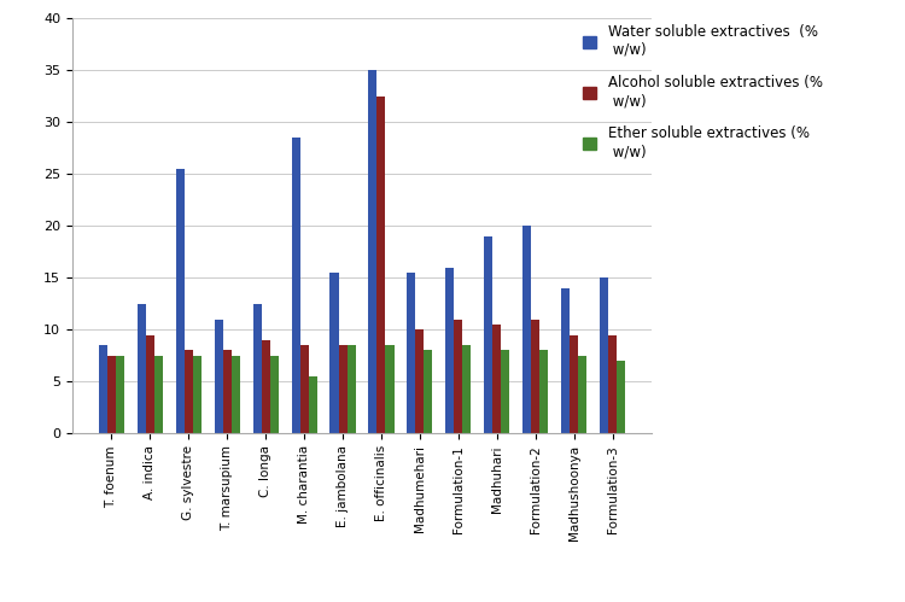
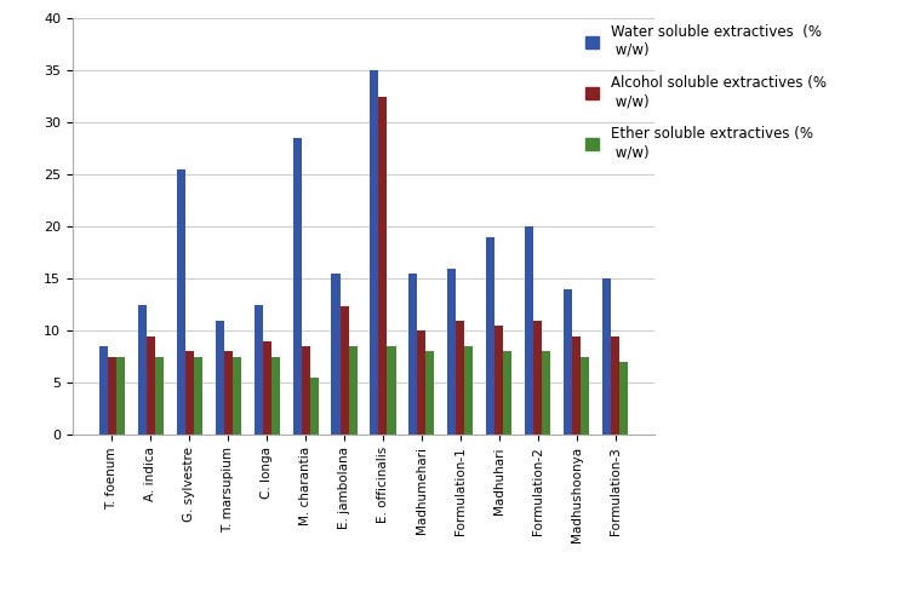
Alcohol soluble extractives (% w/w)/E. jambolana: 8.5 -> 12.4
